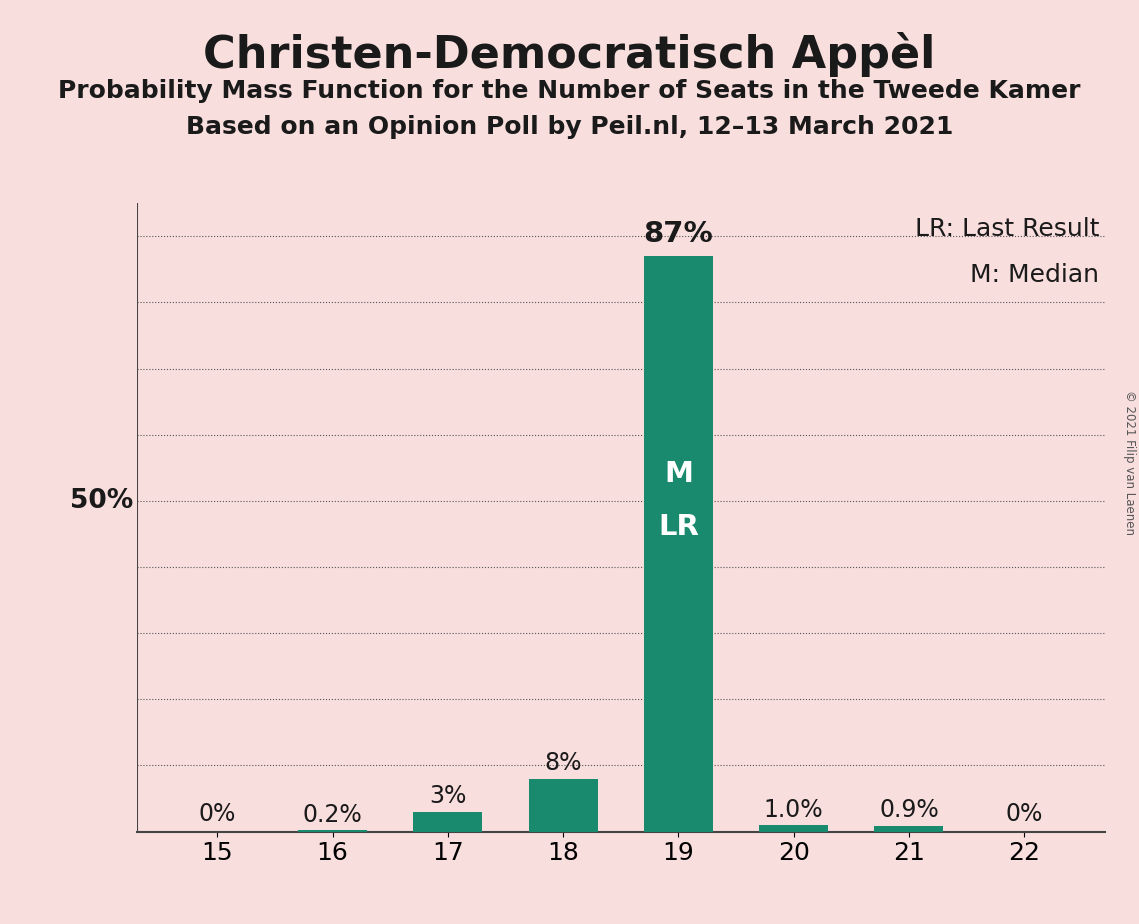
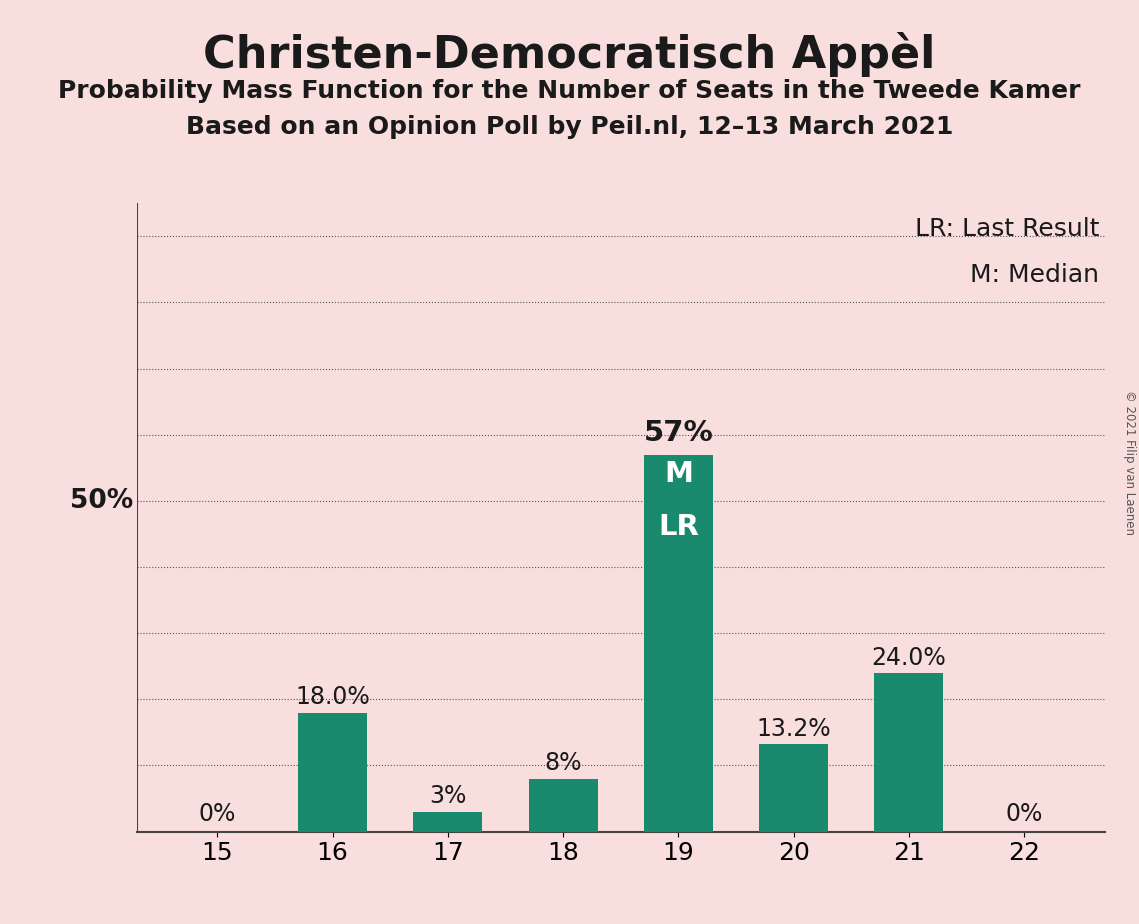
16: 0.2% -> 18.0%
19: 87% -> 57%
20: 1.0% -> 13.2%
21: 0.9% -> 24.0%
